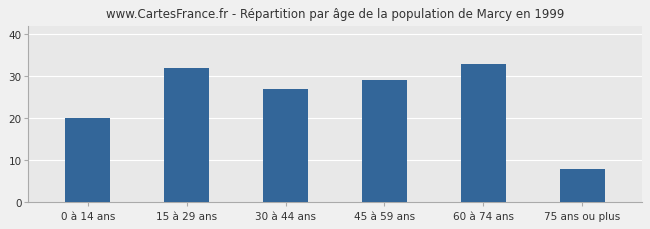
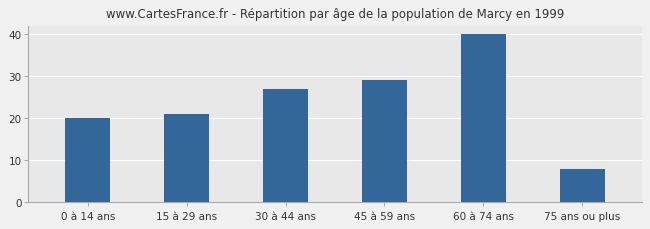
15 à 29 ans: 32 -> 21
60 à 74 ans: 33 -> 40
